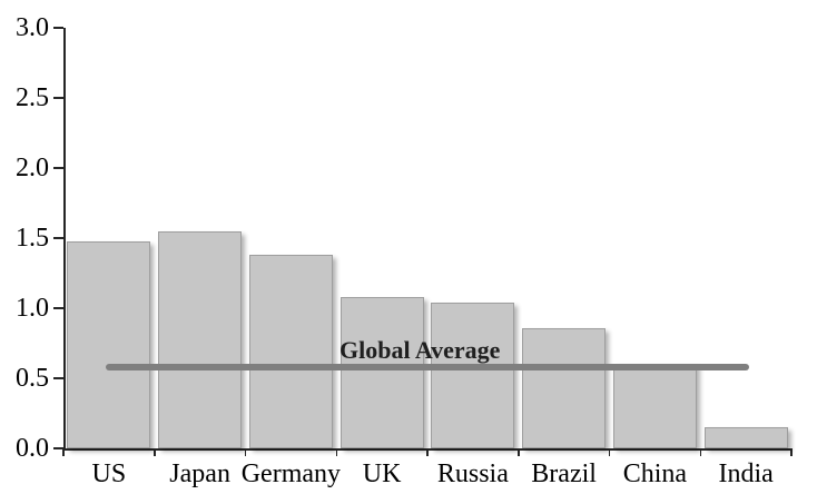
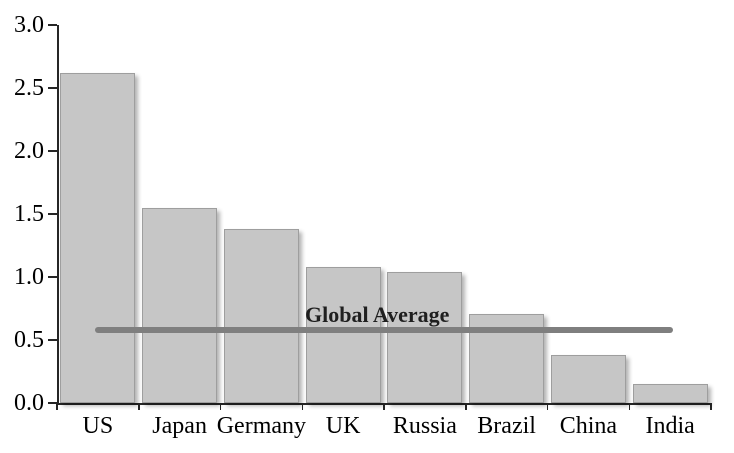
US: 1.48 -> 2.62
Brazil: 0.86 -> 0.71
China: 0.60 -> 0.38
